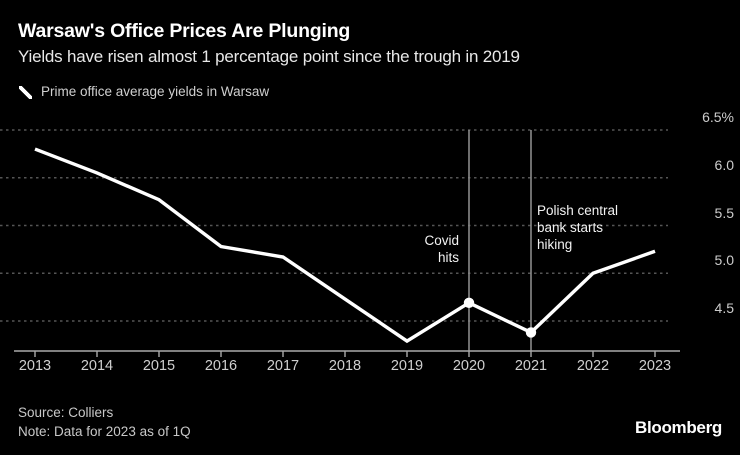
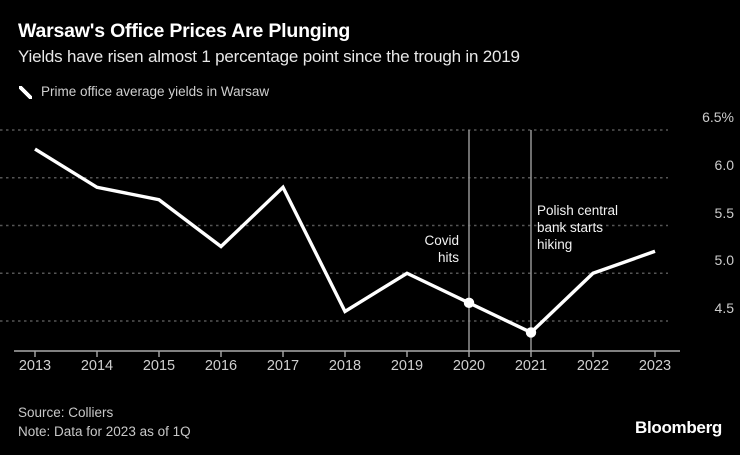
2014: 6.0% -> 5.9%
2017: 5.2% -> 5.9%
2018: 4.7% -> 4.6%
2019: 4.3% -> 5.0%
